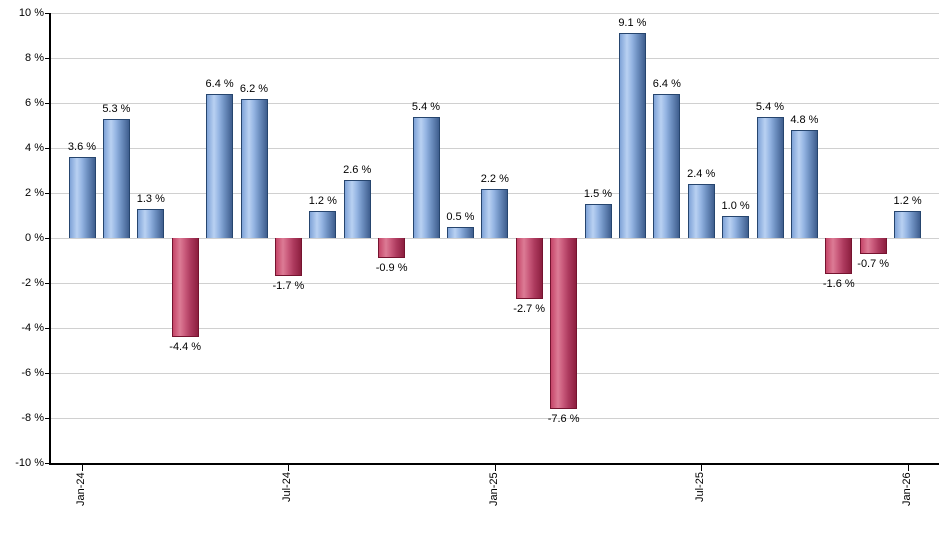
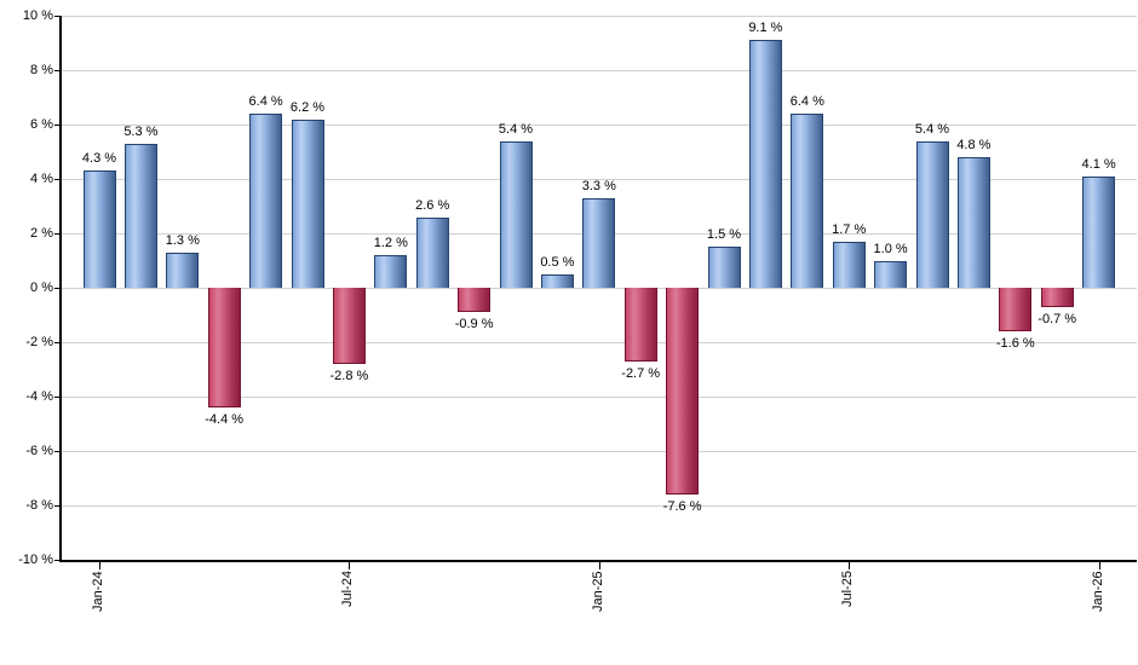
Jan-24: 3.6 -> 4.3
Jul-24: -1.7 -> -2.8
Jan-25: 2.2 -> 3.3
Jul-25: 2.4 -> 1.7
Jan-26: 1.2 -> 4.1
